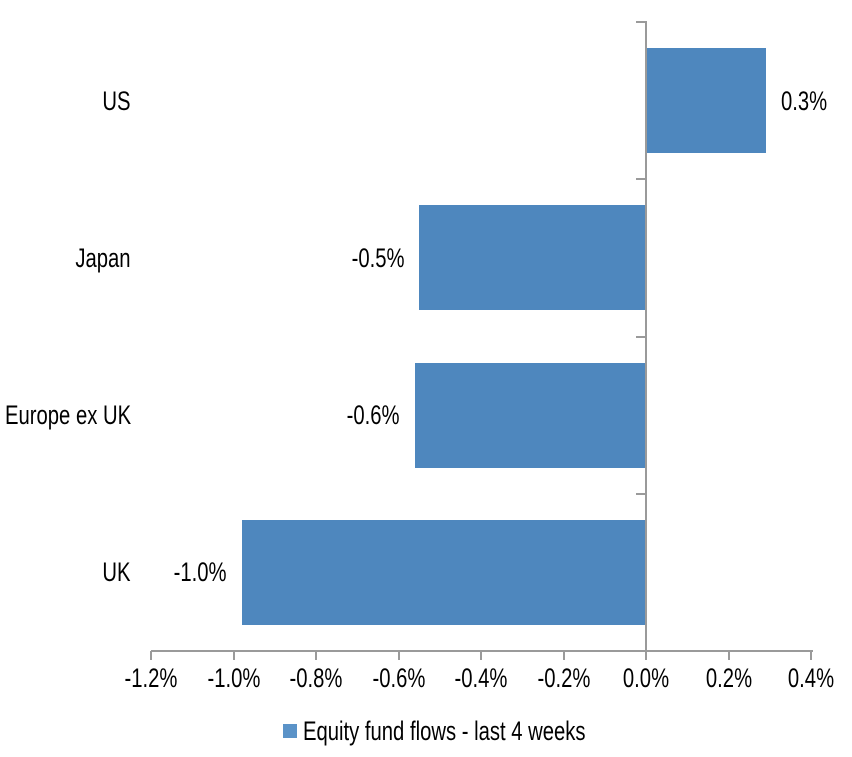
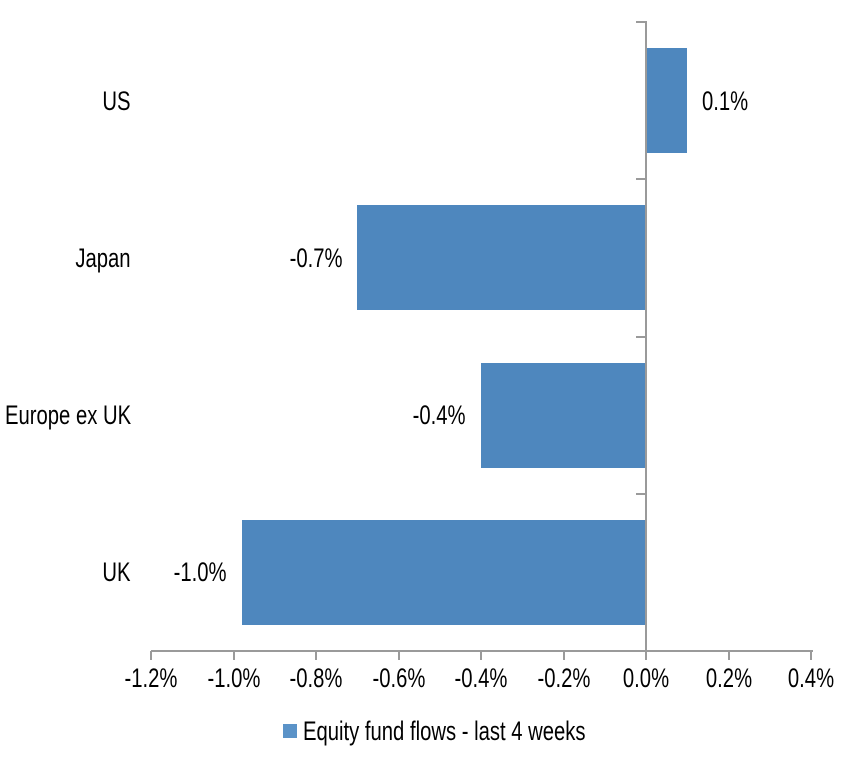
US: 0.3% -> 0.1%
Japan: -0.5% -> -0.7%
Europe ex UK: -0.6% -> -0.4%
